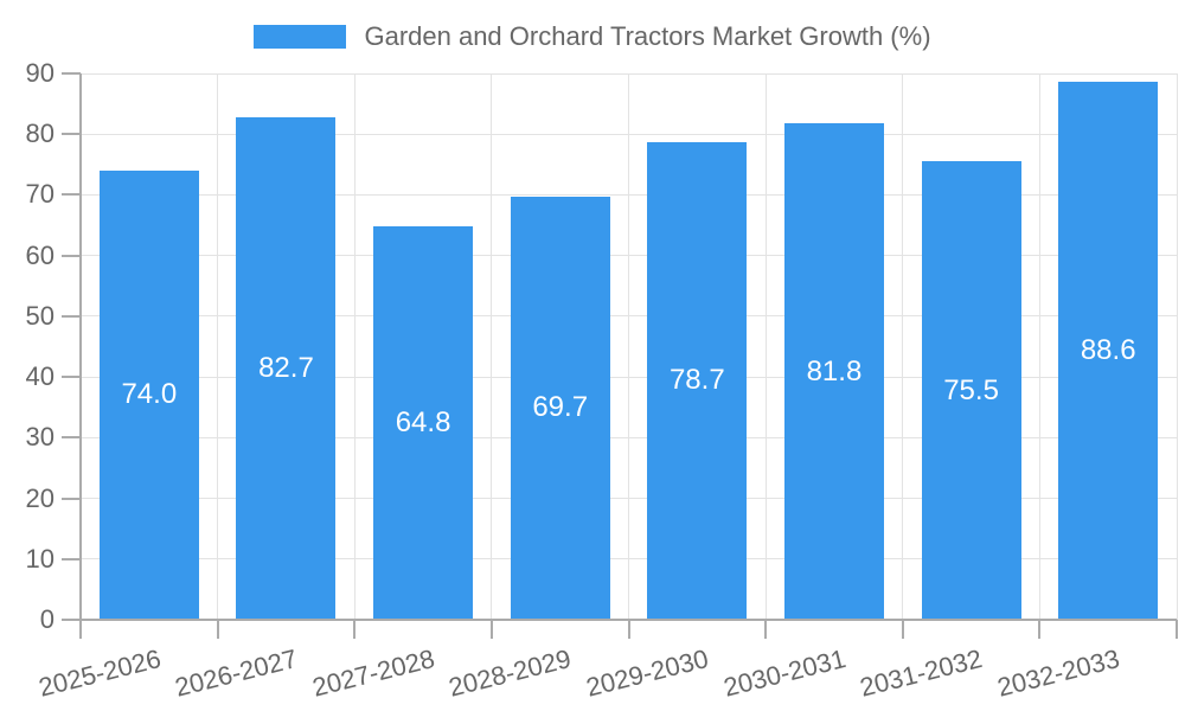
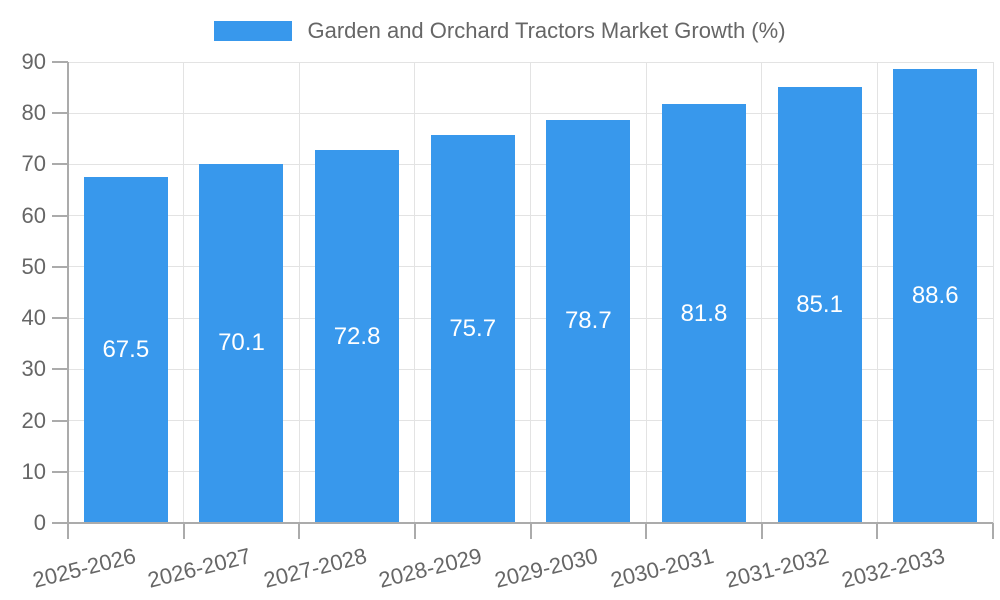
2025-2026: 74.0 -> 67.5
2026-2027: 82.7 -> 70.1
2027-2028: 64.8 -> 72.8
2028-2029: 69.7 -> 75.7
2031-2032: 75.5 -> 85.1
